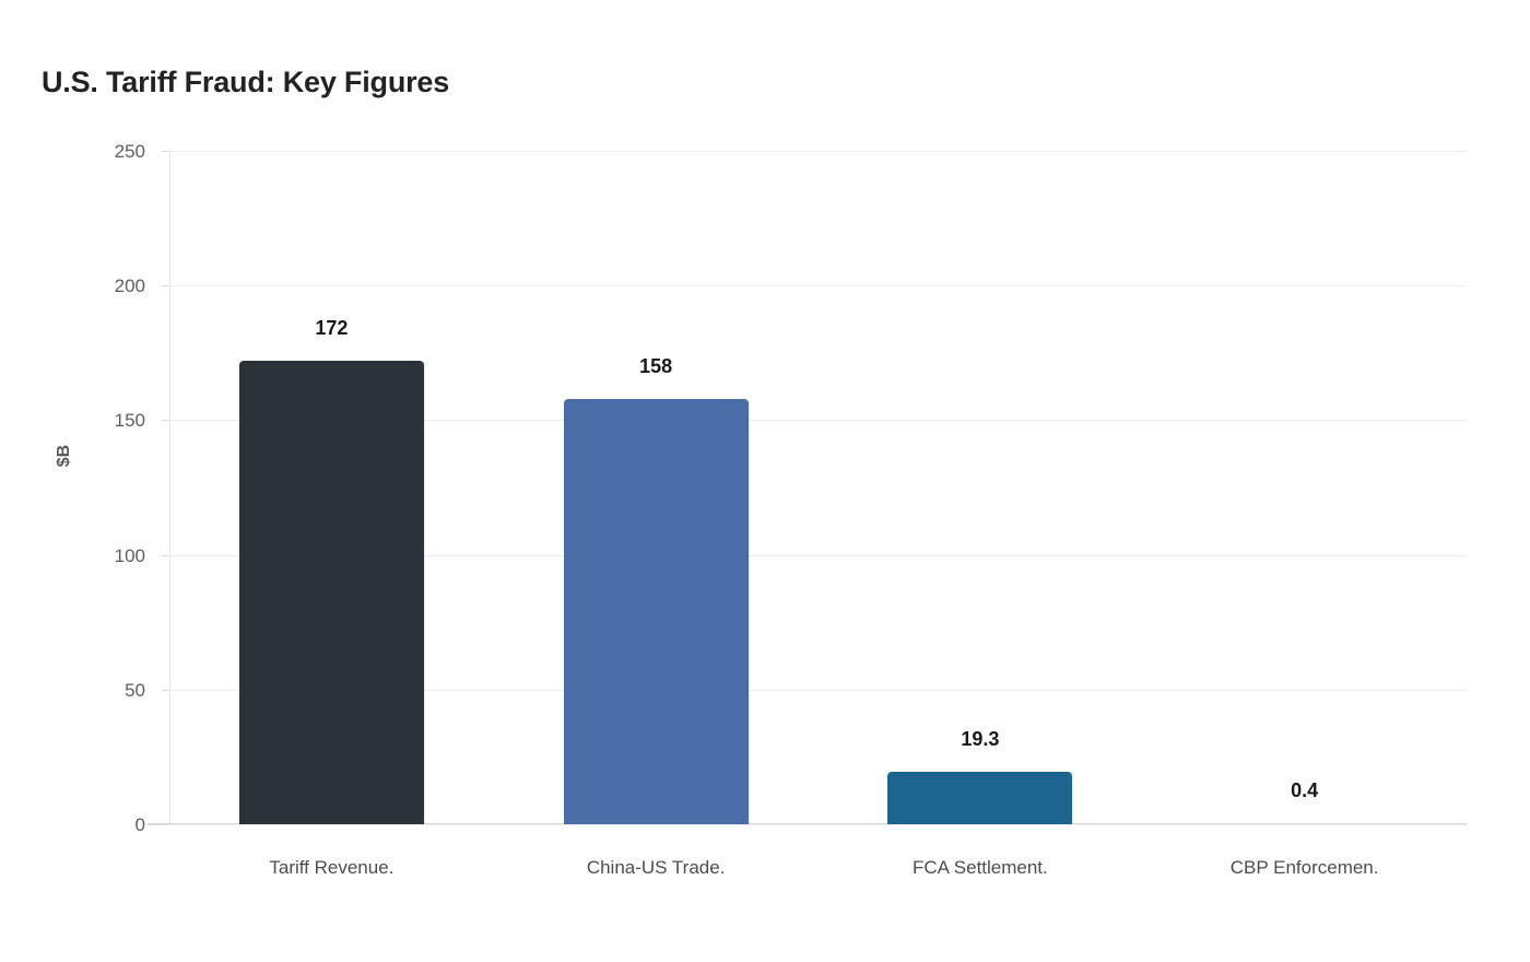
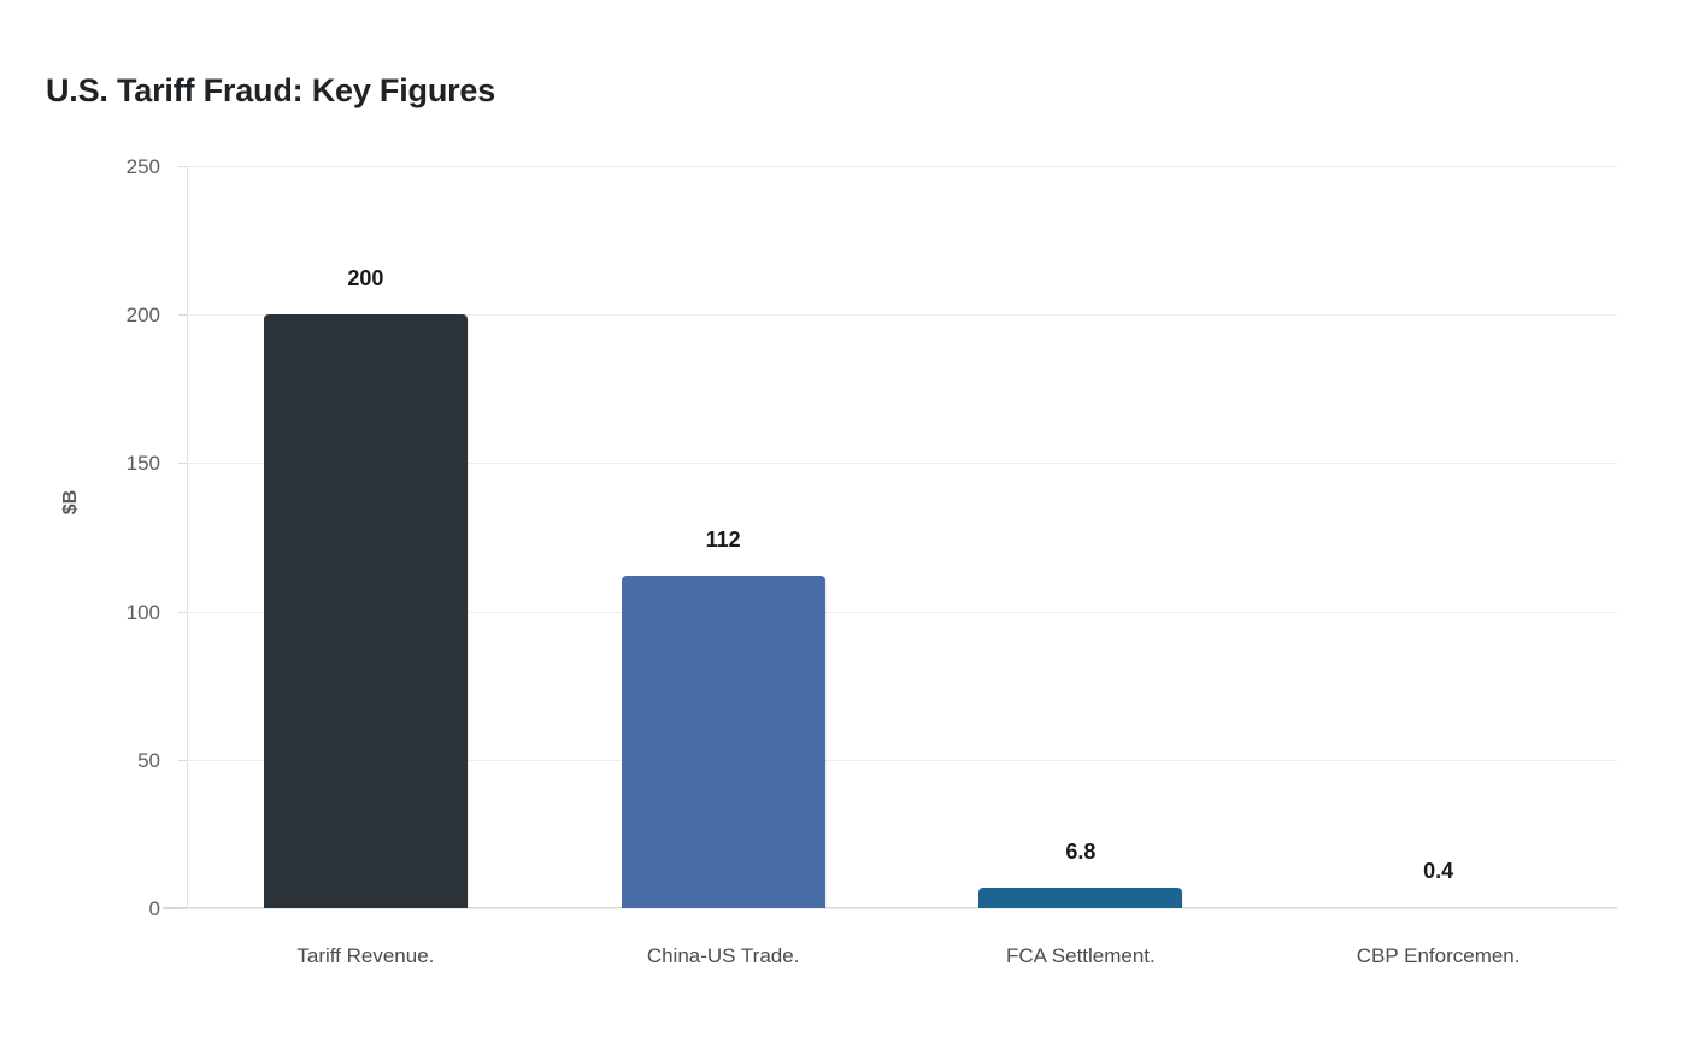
Tariff Revenue.: 172 -> 200
China-US Trade.: 158 -> 112
FCA Settlement.: 19.3 -> 6.8
